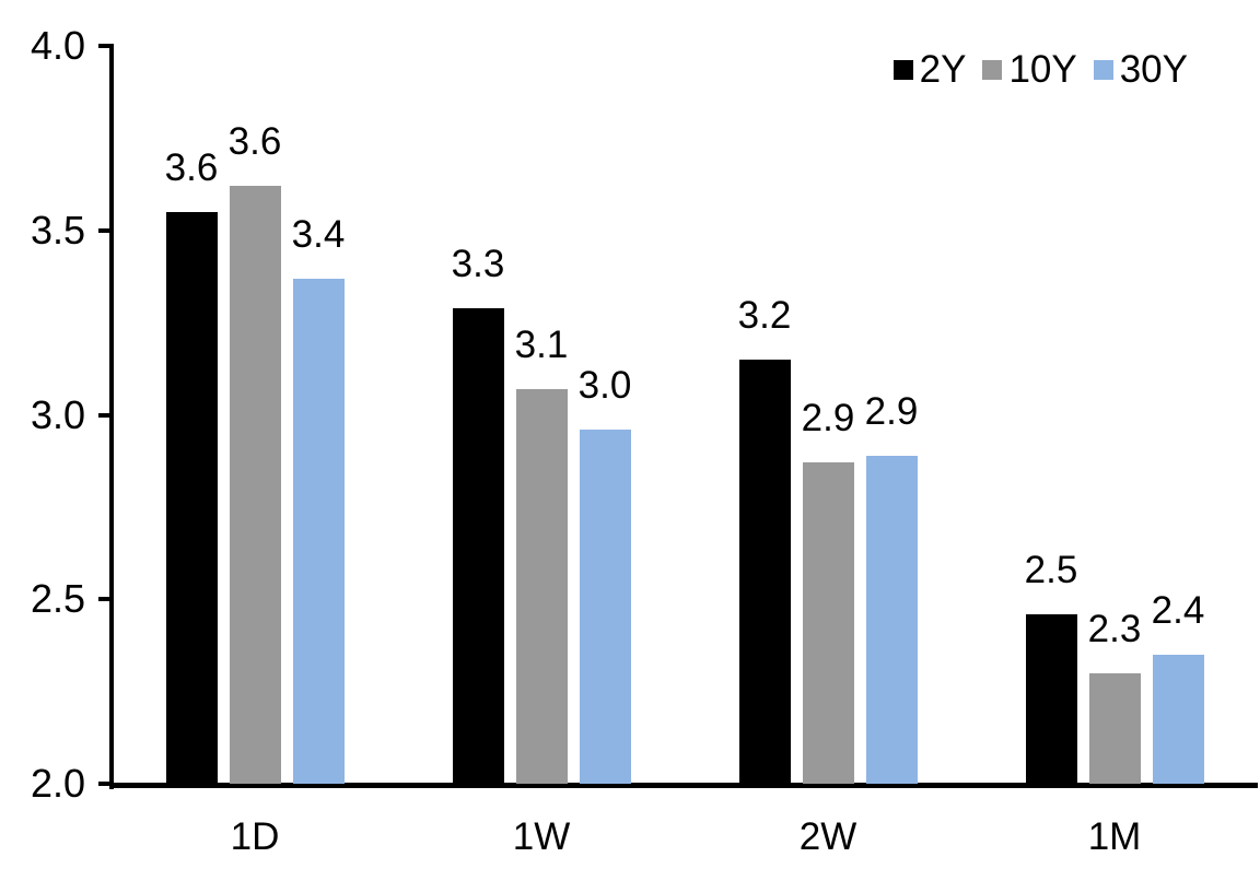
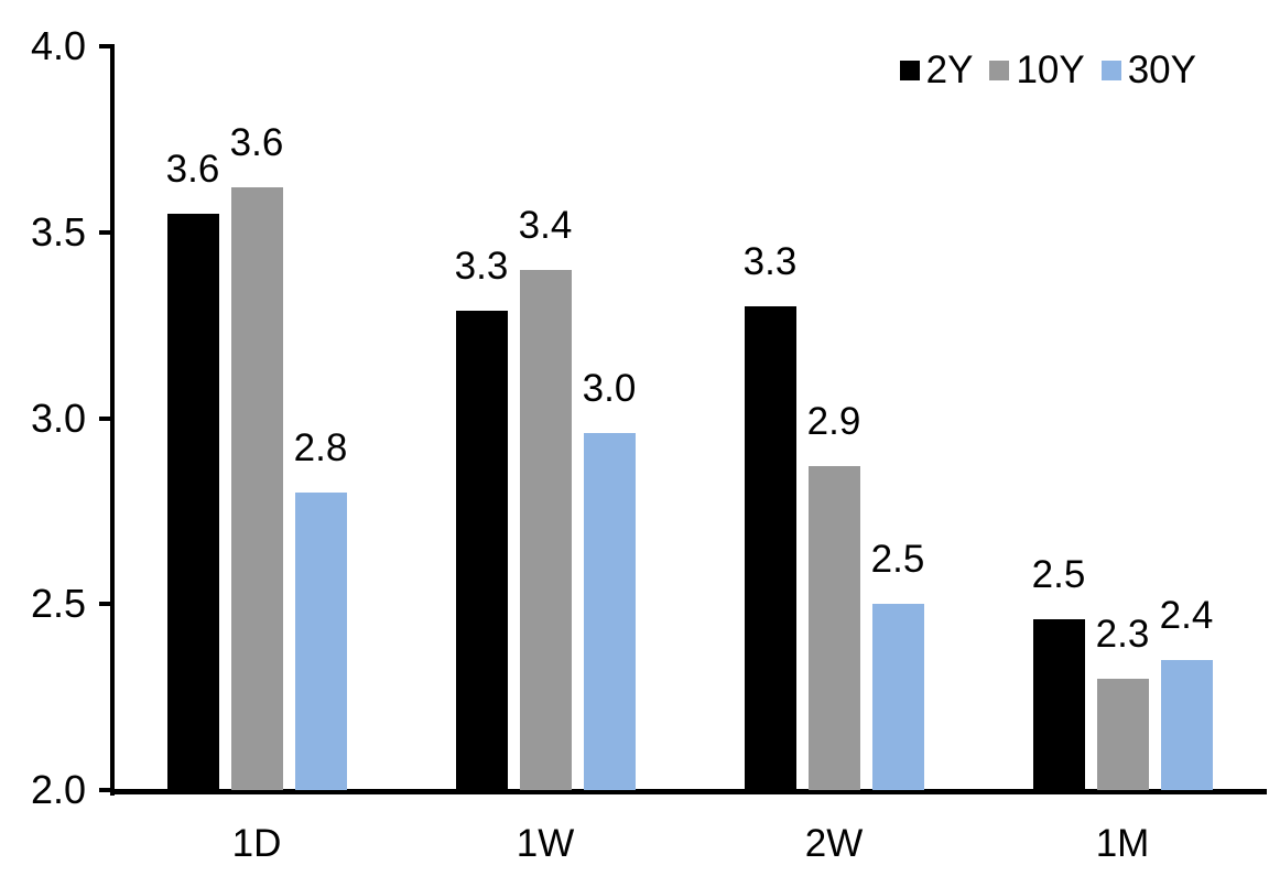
30Y/1D: 3.4 -> 2.8
10Y/1W: 3.1 -> 3.4
2Y/2W: 3.2 -> 3.3
30Y/2W: 2.9 -> 2.5
